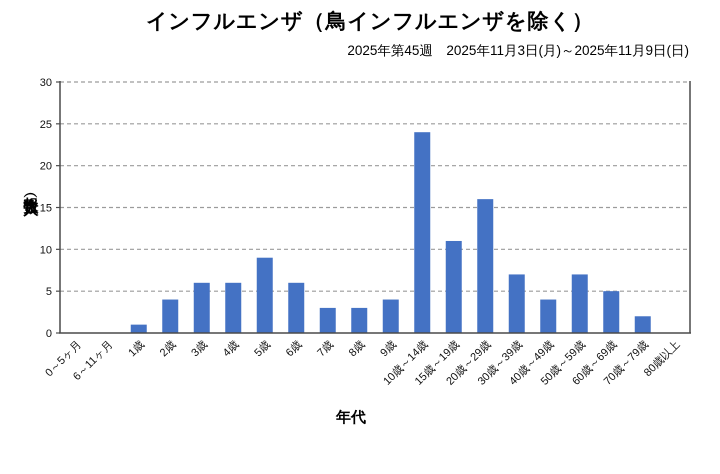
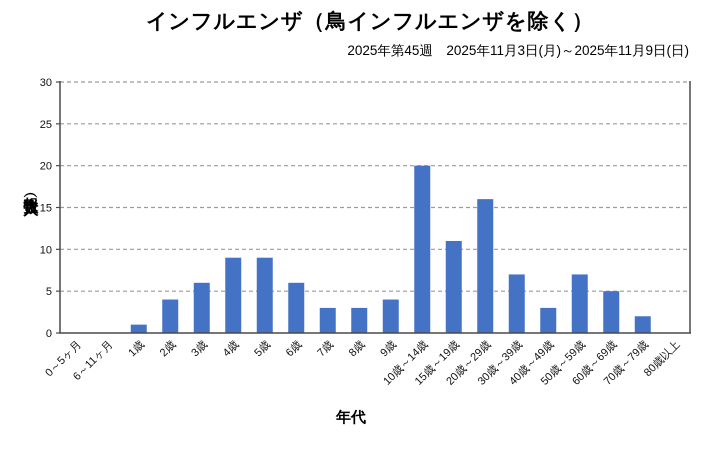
4歳: 6 -> 9
10歳～14歳: 24 -> 20
40歳～49歳: 4 -> 3
